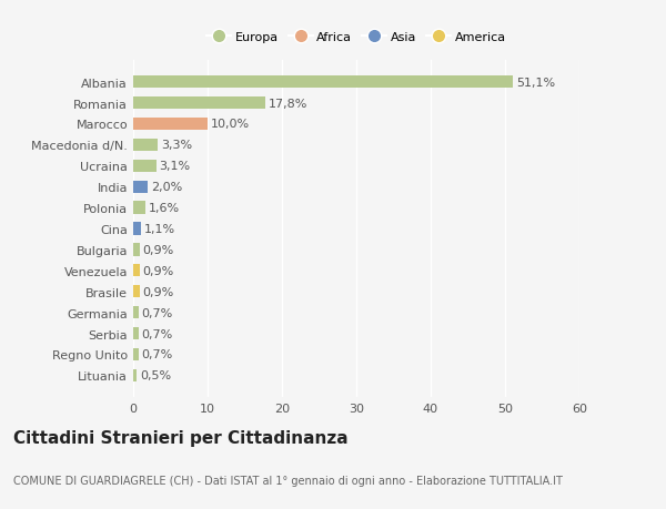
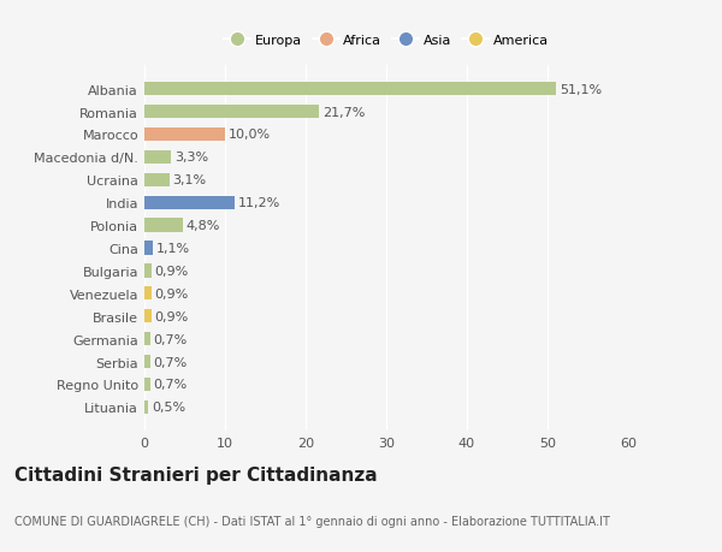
Romania: 17,8% -> 21,7%
India: 2,0% -> 11,2%
Polonia: 1,6% -> 4,8%
